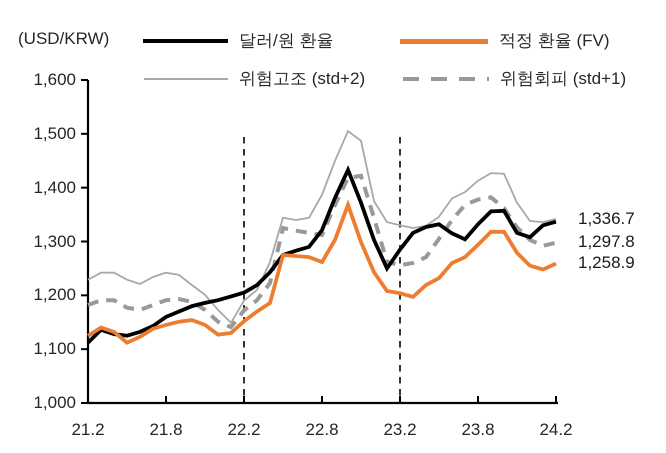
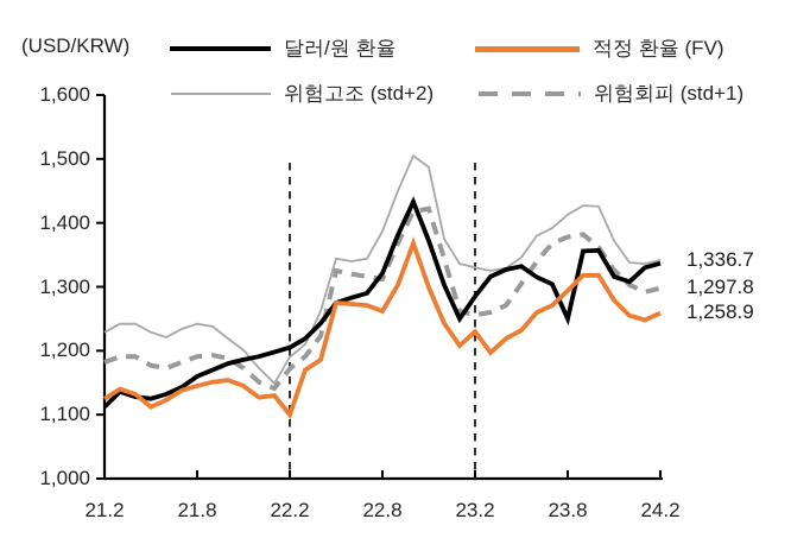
적정 환율 (FV)/22.2: 1150 -> 1100
적정 환율 (FV)/23.2: 1200 -> 1230
달러/원 환율/23.8: 1330 -> 1250
